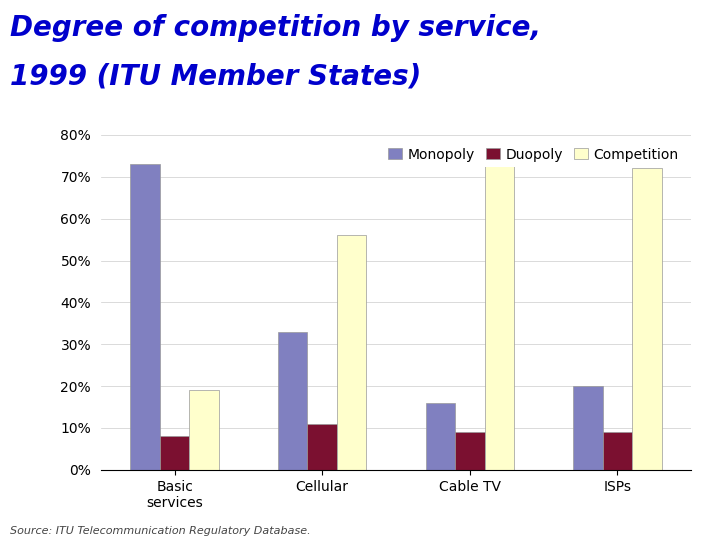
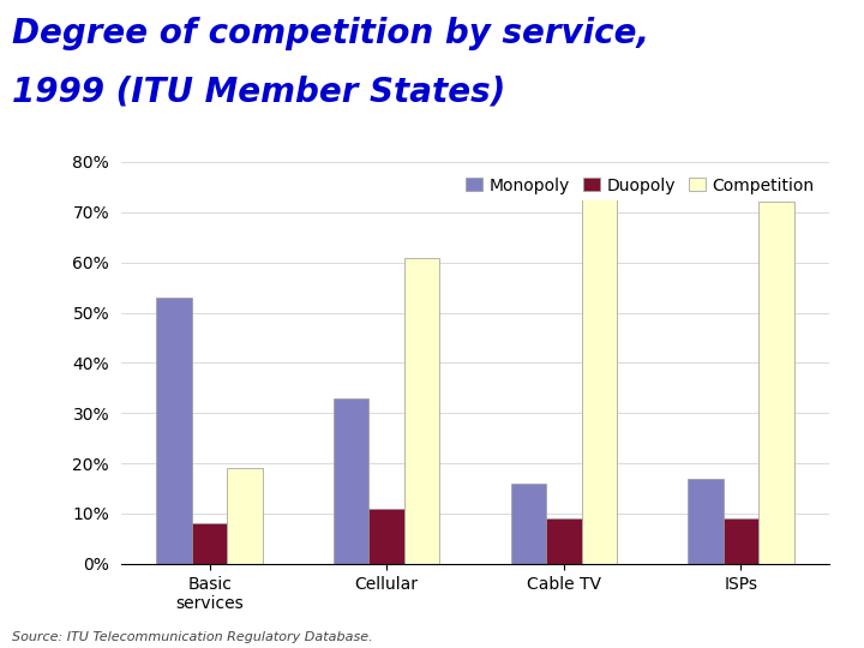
Monopoly/Basic services: 73% -> 53%
Competition/Cellular: 56% -> 61%
Monopoly/ISPs: 20% -> 17%
